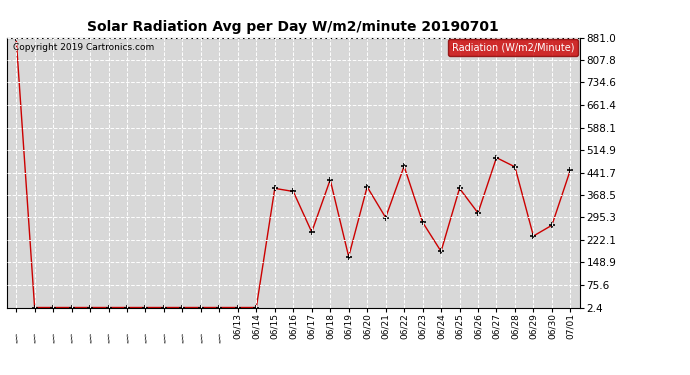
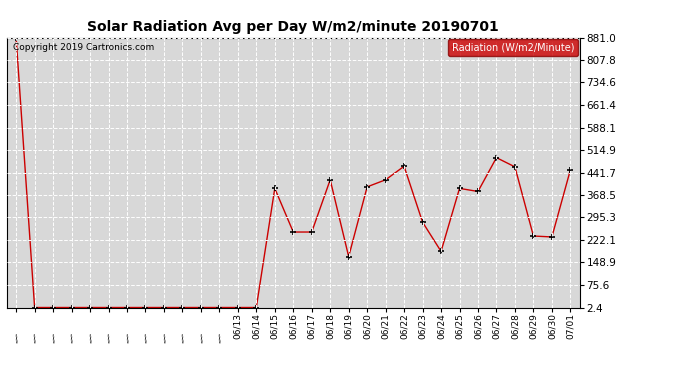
06/16: 380 -> 248
06/21: 295 -> 418
06/26: 310 -> 380
06/30: 270 -> 232
